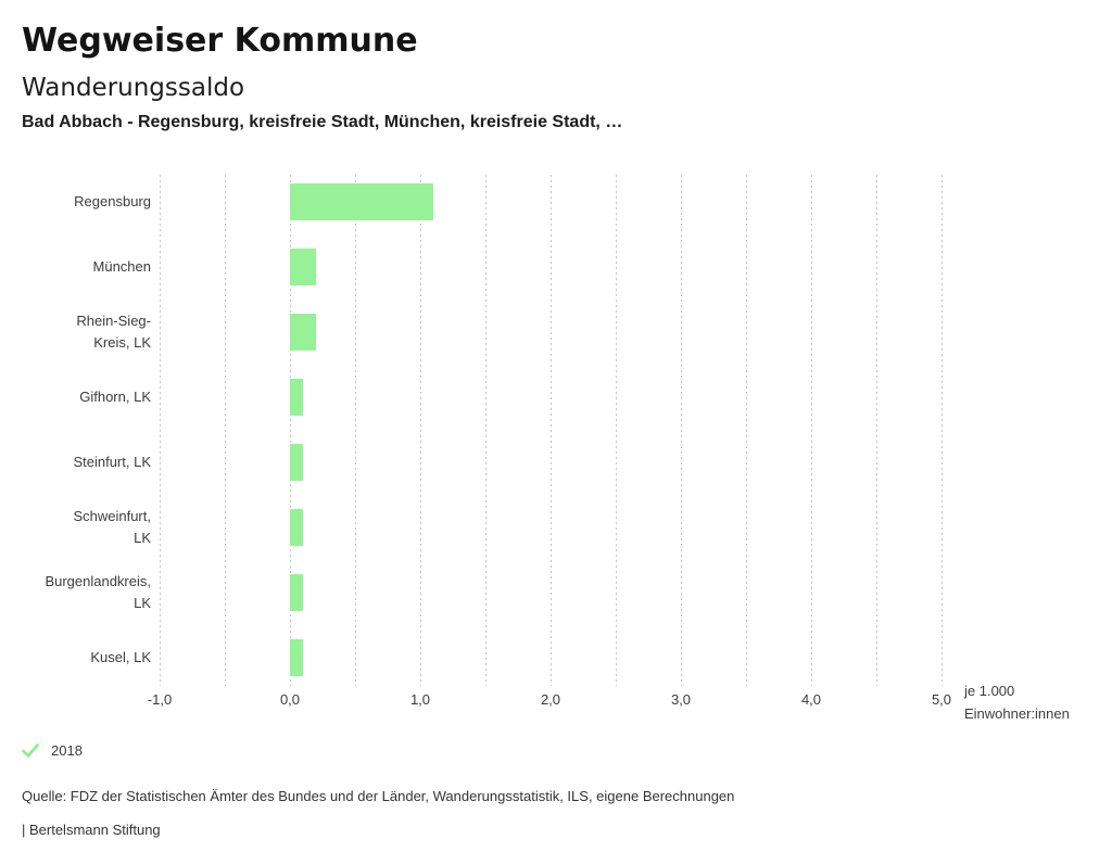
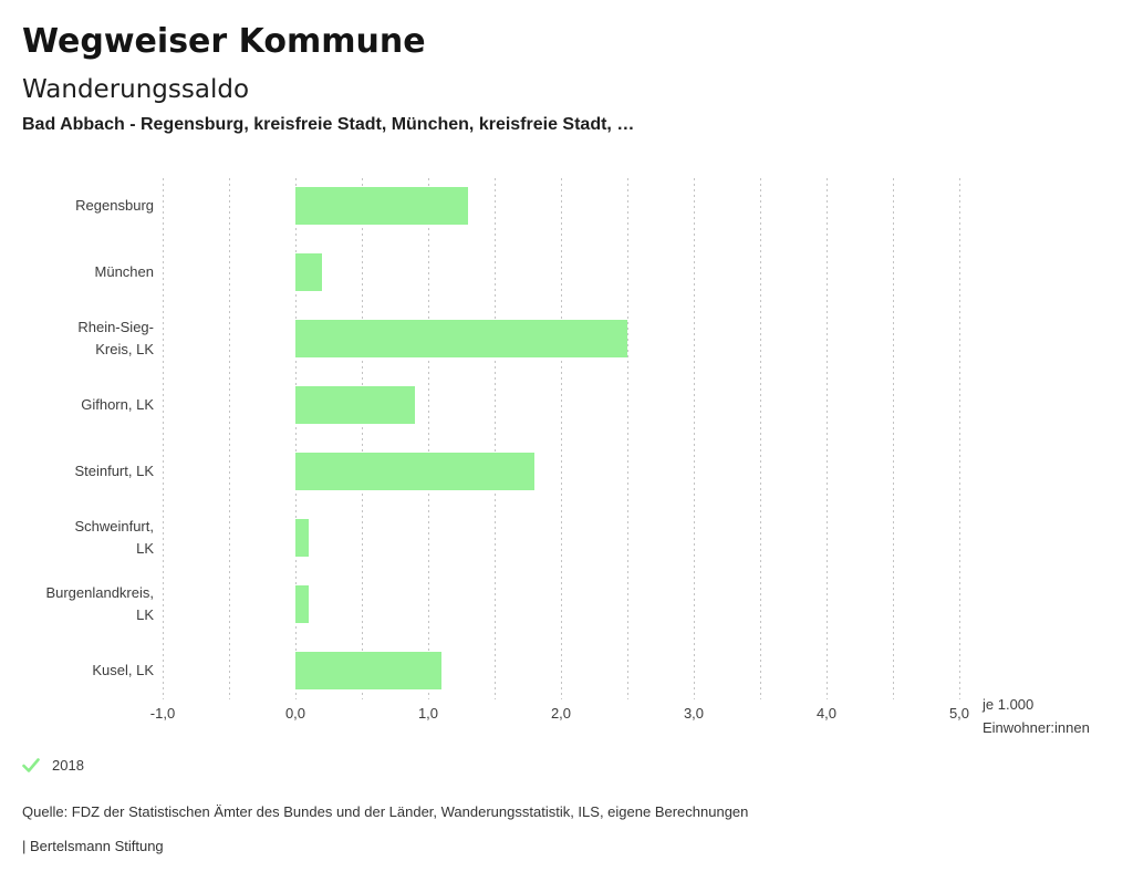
Regensburg: 1,1 -> 1,3
Rhein-Sieg-Kreis, LK: 0,2 -> 2,5
Gifhorn, LK: 0,1 -> 0,9
Steinfurt, LK: 0,1 -> 1,8
Kusel, LK: 0,1 -> 1,1
